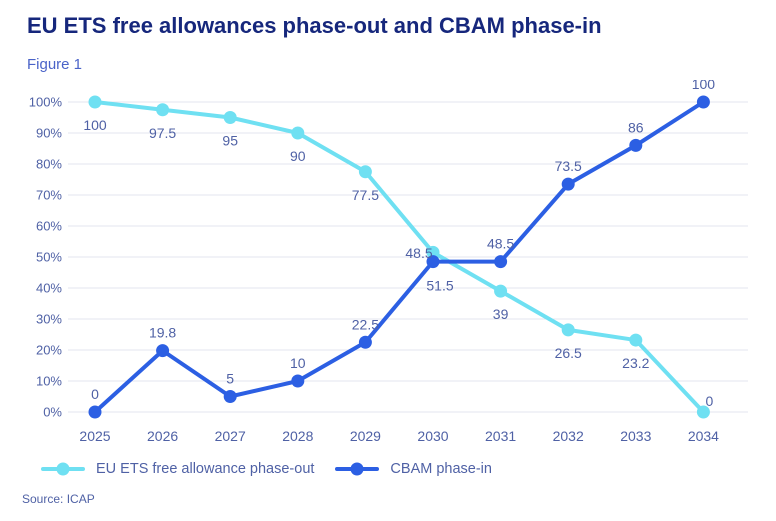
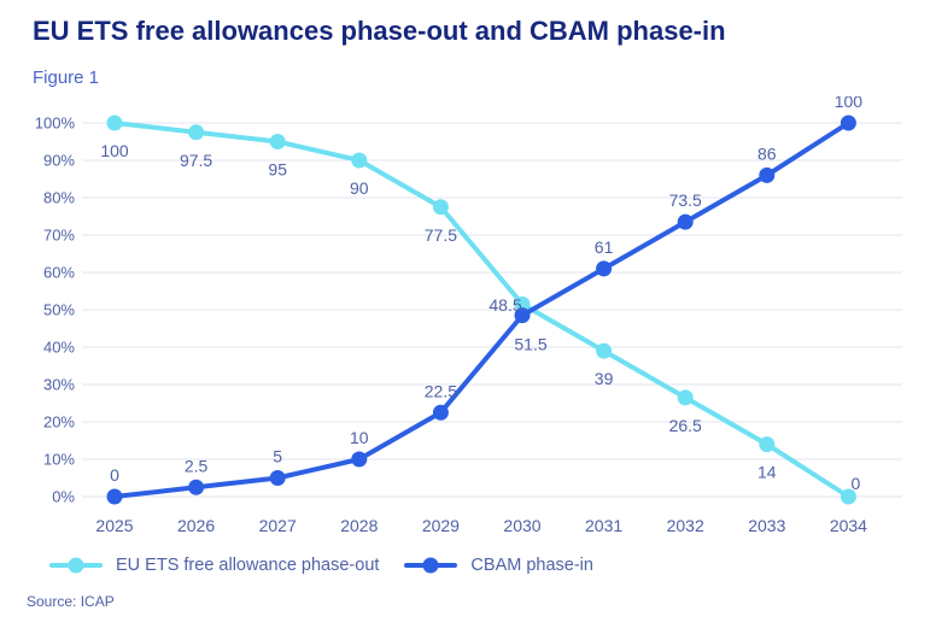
CBAM phase-in/2026: 19.8 -> 2.5
CBAM phase-in/2031: 48.5 -> 61
EU ETS free allowance phase-out/2033: 23.2 -> 14
